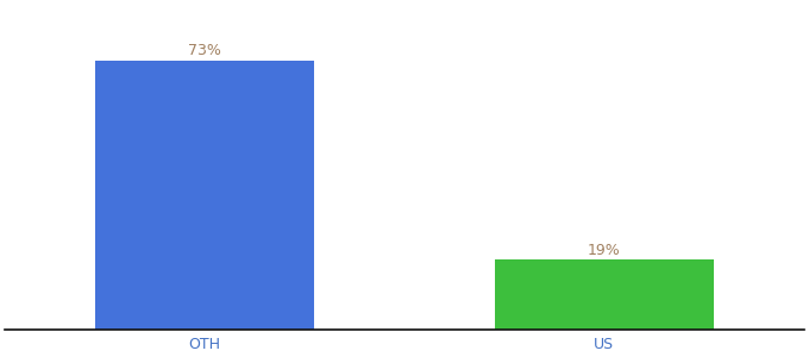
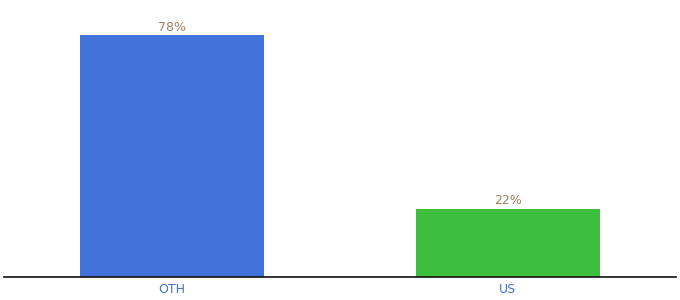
OTH: 73% -> 78%
US: 19% -> 22%
